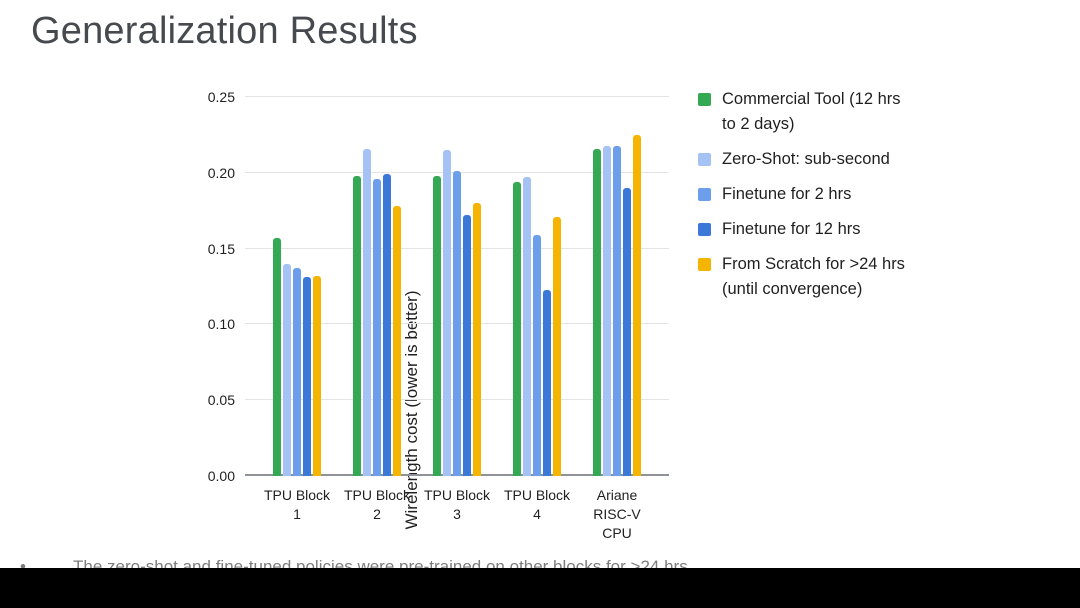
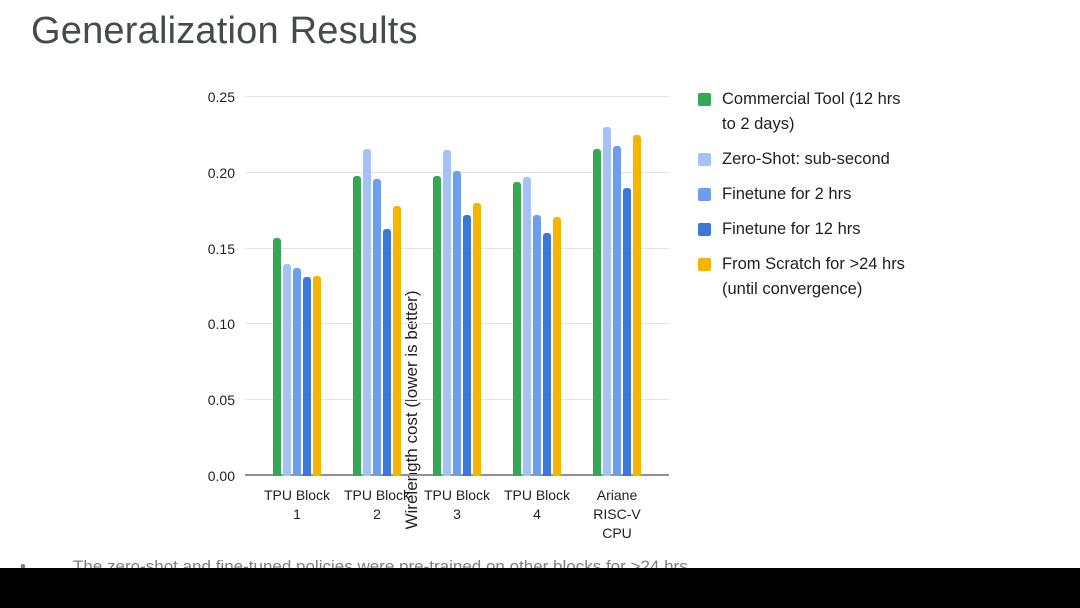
Finetune for 12 hrs/TPU Block 2: 0.199 -> 0.163
Finetune for 2 hrs/TPU Block 4: 0.159 -> 0.172
Finetune for 12 hrs/TPU Block 4: 0.123 -> 0.160
Zero-Shot: sub-second/Ariane RISC-V CPU: 0.218 -> 0.230
